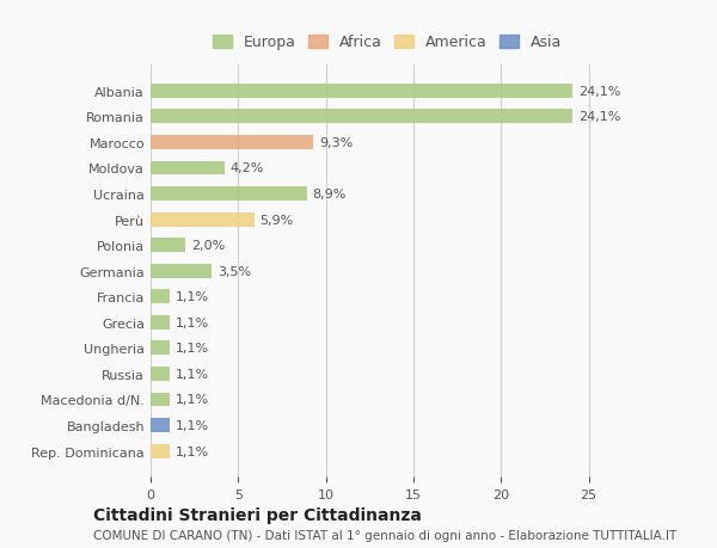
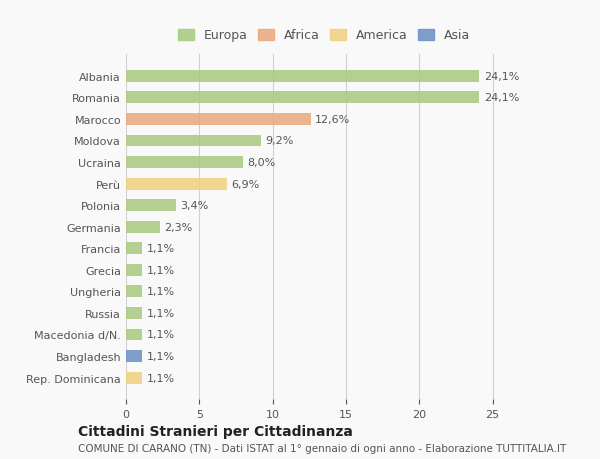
Marocco: 9,3% -> 12,6%
Moldova: 4,2% -> 9,2%
Ucraina: 8,9% -> 8,0%
Perù: 5,9% -> 6,9%
Polonia: 2,0% -> 3,4%
Germania: 3,5% -> 2,3%
